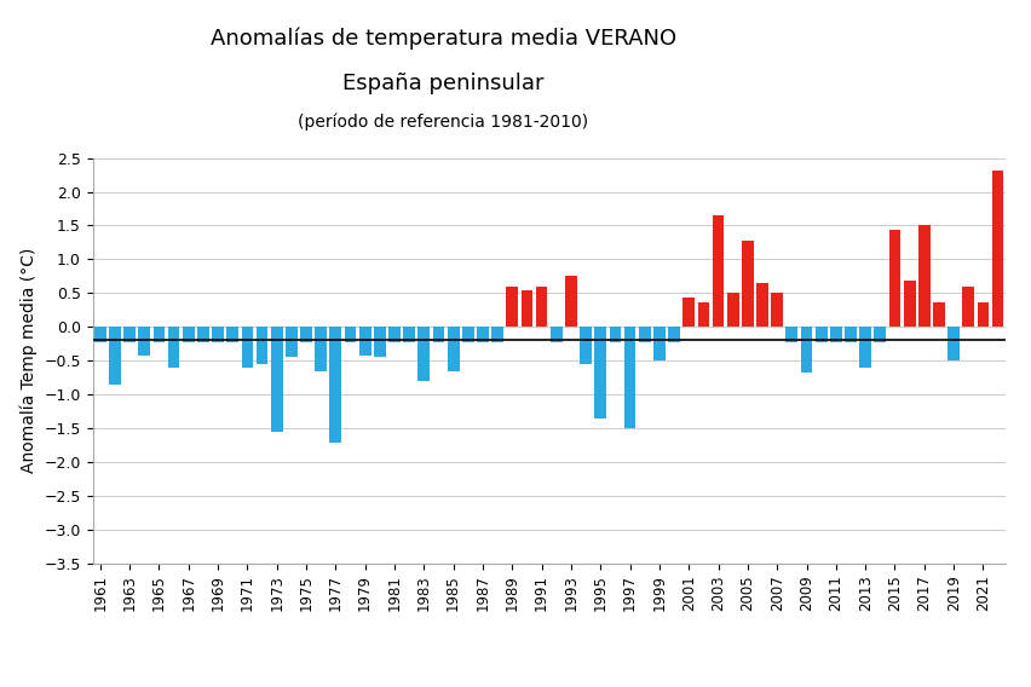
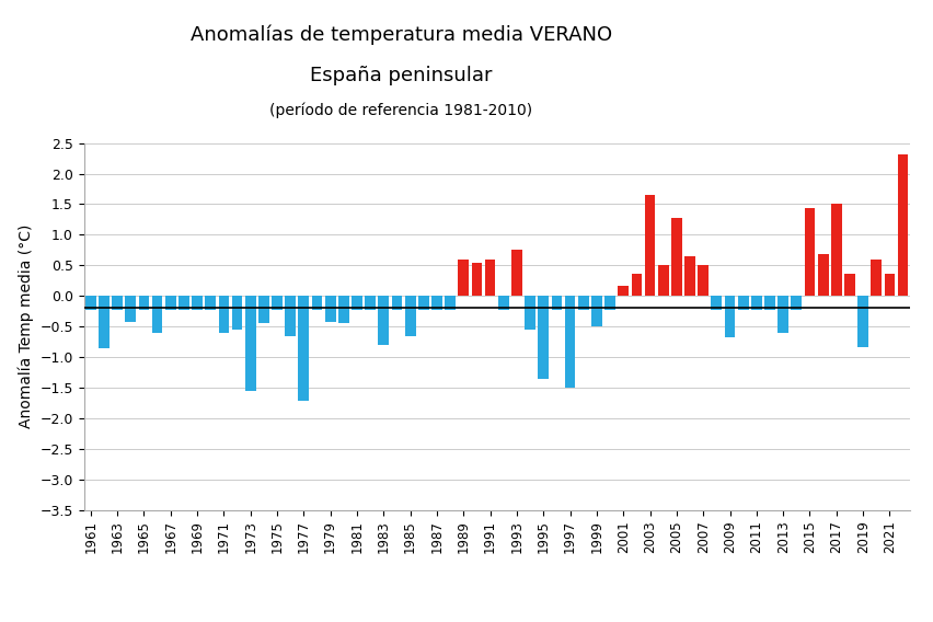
2001: 0.44 -> 0.16
2019: -0.50 -> -0.84
